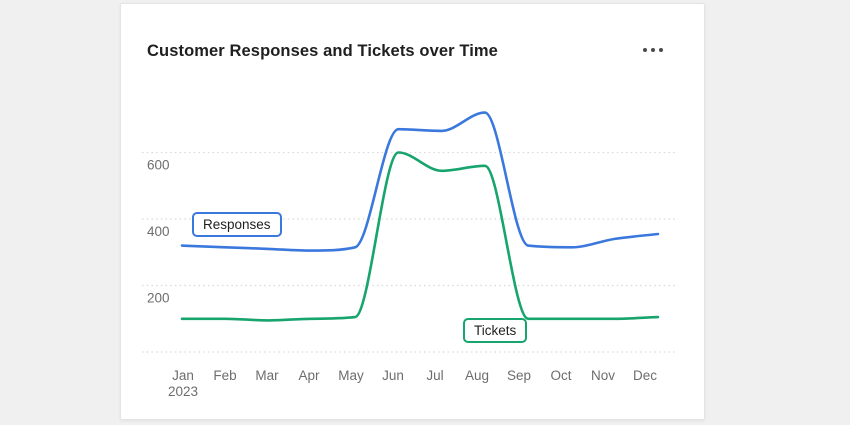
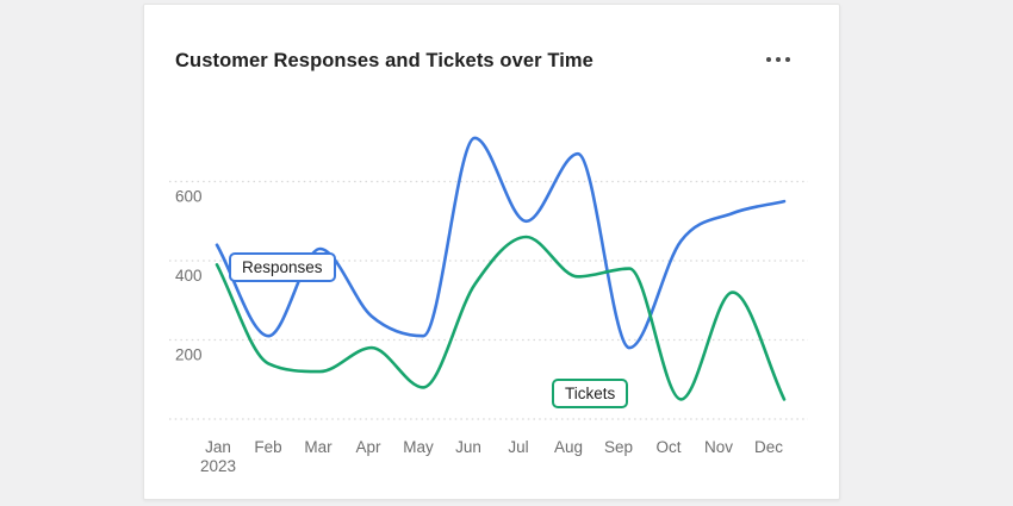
Responses/Jan: 320 -> 440
Tickets/Jan: 100 -> 390
Responses/Feb: 320 -> 210
Tickets/Feb: 100 -> 140
Responses/Mar: 310 -> 430
Tickets/Mar: 100 -> 120
Responses/Apr: 300 -> 260
Tickets/Apr: 100 -> 180
Responses/May: 320 -> 210
Tickets/May: 100 -> 80
Responses/Jun: 670 -> 710
Tickets/Jun: 600 -> 340
Responses/Jul: 660 -> 500
Tickets/Jul: 540 -> 460
Responses/Aug: 720 -> 670
Tickets/Aug: 560 -> 360
Responses/Sep: 320 -> 180
Tickets/Sep: 100 -> 380
Responses/Oct: 320 -> 450
Tickets/Oct: 100 -> 50
Responses/Nov: 340 -> 520
Tickets/Nov: 100 -> 320
Responses/Dec: 360 -> 550
Tickets/Dec: 100 -> 50
